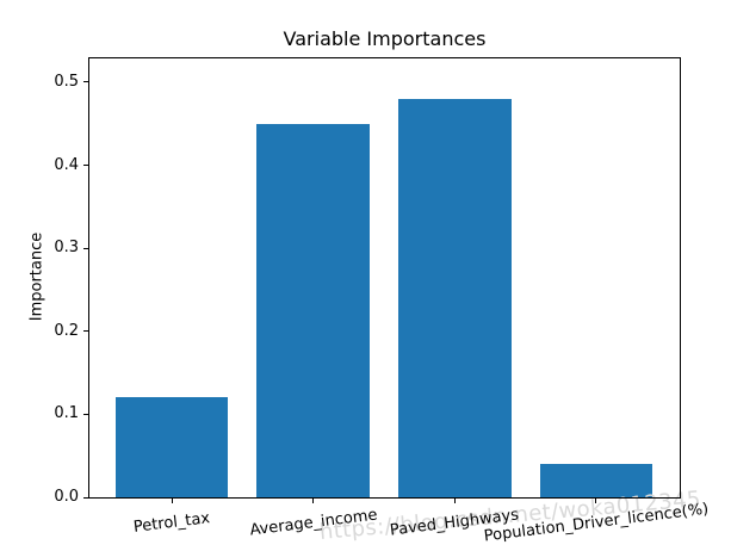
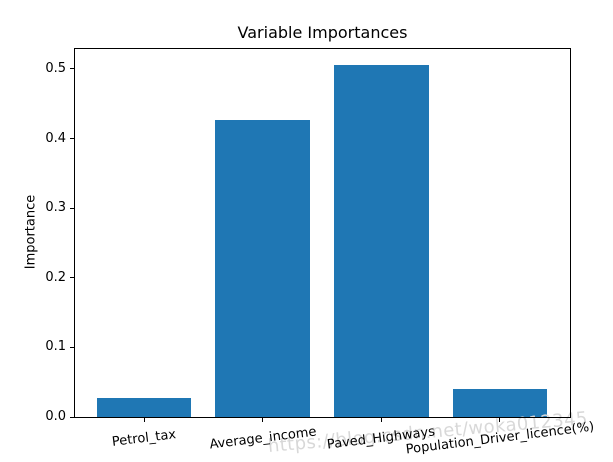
Petrol_tax: 0.12 -> 0.03
Average_income: 0.45 -> 0.43
Paved_Highways: 0.48 -> 0.51
